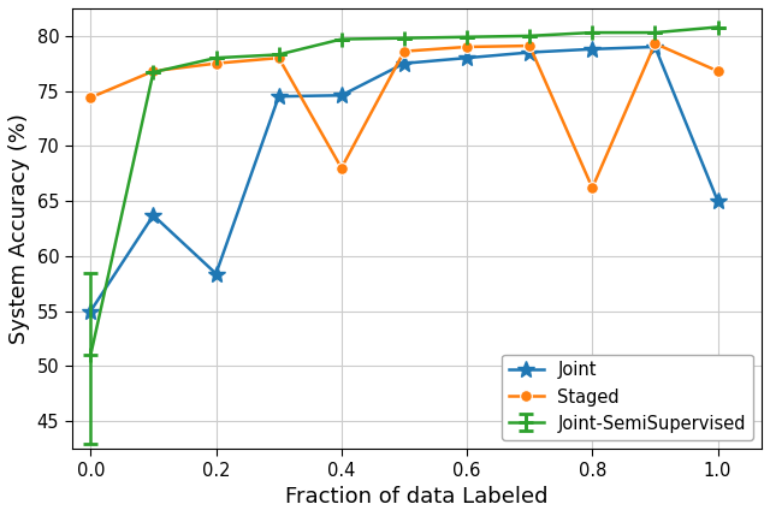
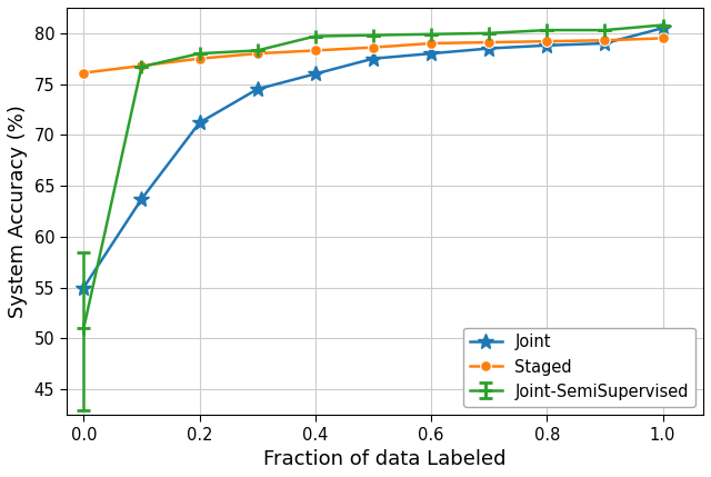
Staged/0.0: 74.4 -> 76.1
Joint/0.2: 58.4 -> 71.2
Joint/0.4: 74.6 -> 76.0
Staged/0.4: 68.0 -> 78.3
Staged/0.8: 66.2 -> 79.2
Joint/1.0: 65.0 -> 80.5
Staged/1.0: 76.8 -> 79.5
